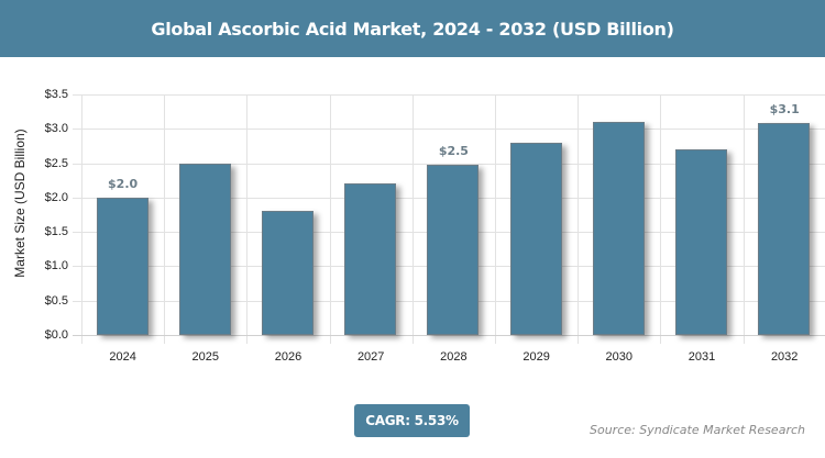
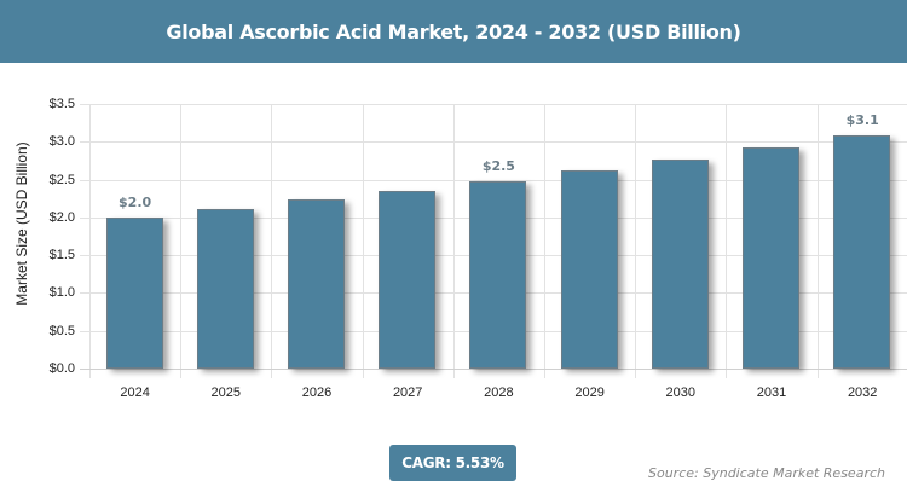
2025: $2.5 -> $2.1
2026: $1.8 -> $2.2
2027: $2.2 -> $2.4
2029: $2.8 -> $2.6
2030: $3.1 -> $2.8
2031: $2.7 -> $2.9
